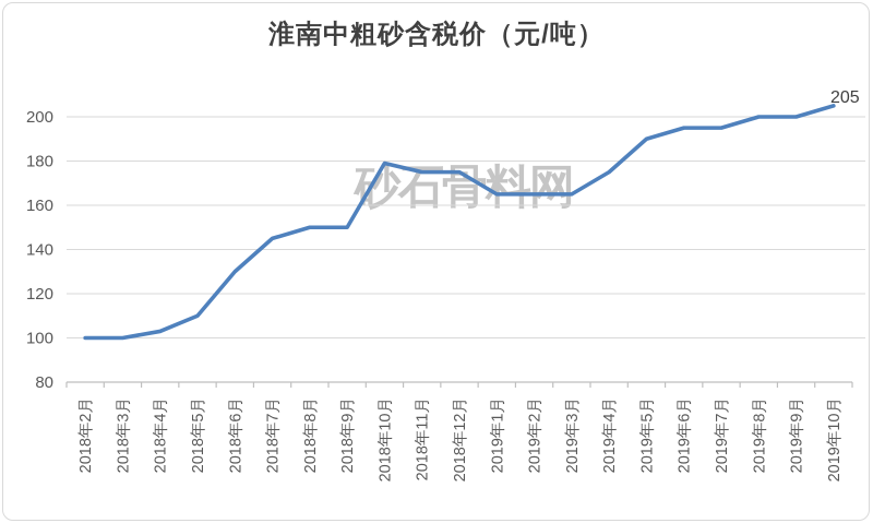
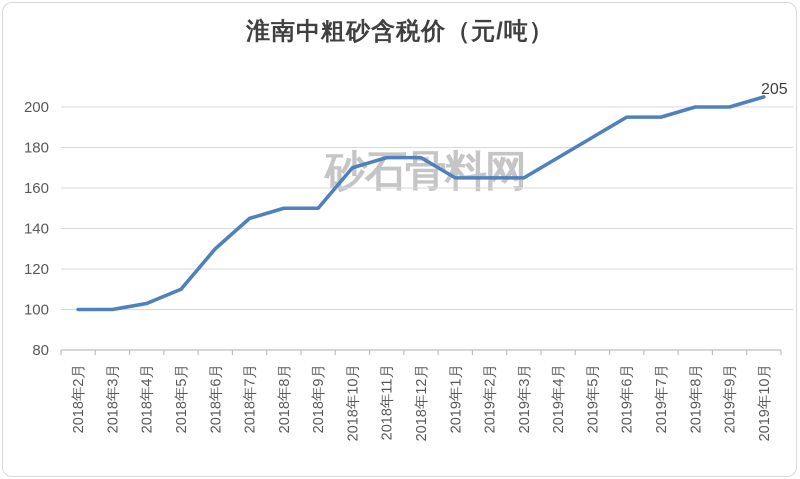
2018年10月: 179 -> 170
2019年5月: 190 -> 185
